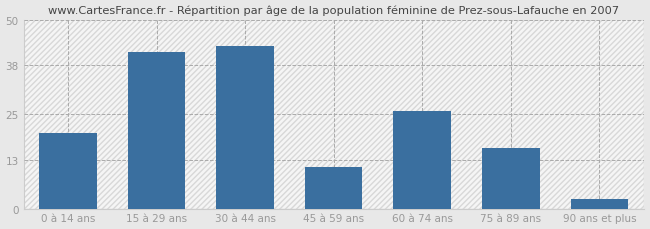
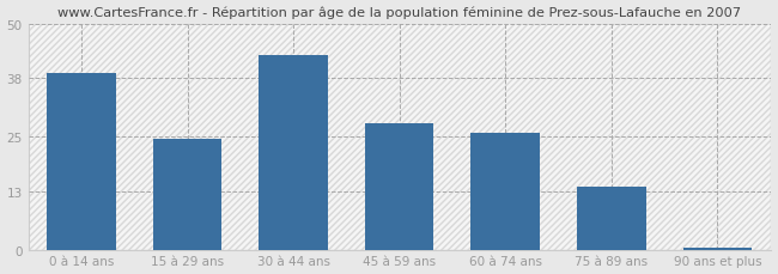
0 à 14 ans: 20.0 -> 39.0
15 à 29 ans: 41.5 -> 24.5
45 à 59 ans: 11.0 -> 28.0
75 à 89 ans: 16.0 -> 14.0
90 ans et plus: 2.5 -> 0.5
